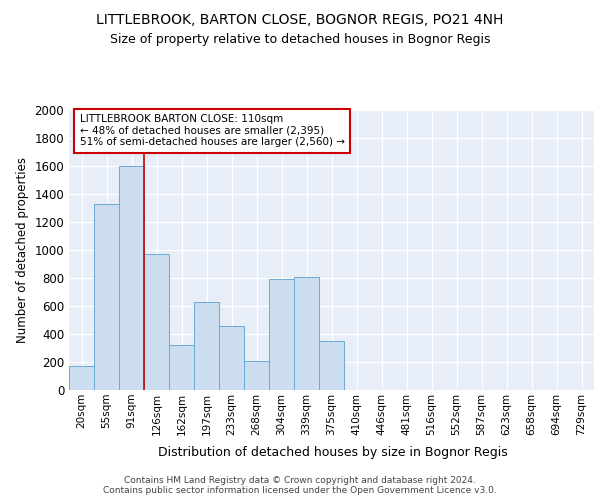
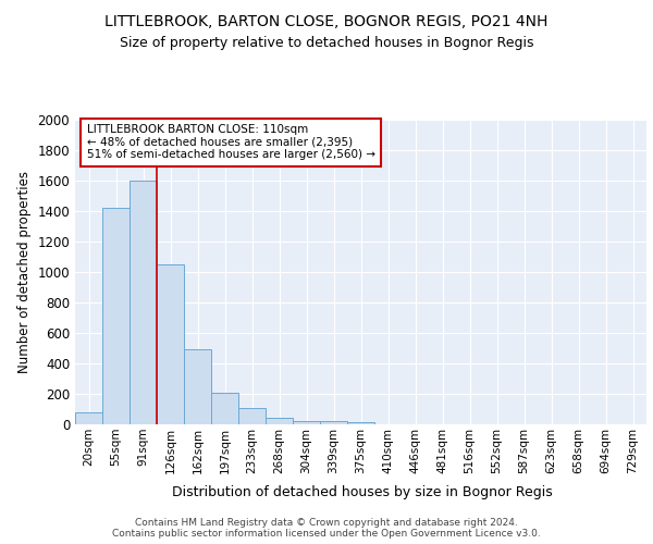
20sqm: 170 -> 80
55sqm: 1330 -> 1420
126sqm: 970 -> 1050
162sqm: 320 -> 490
197sqm: 630 -> 200
233sqm: 460 -> 100
268sqm: 210 -> 40
304sqm: 790 -> 20
339sqm: 810 -> 20
375sqm: 350 -> 20
